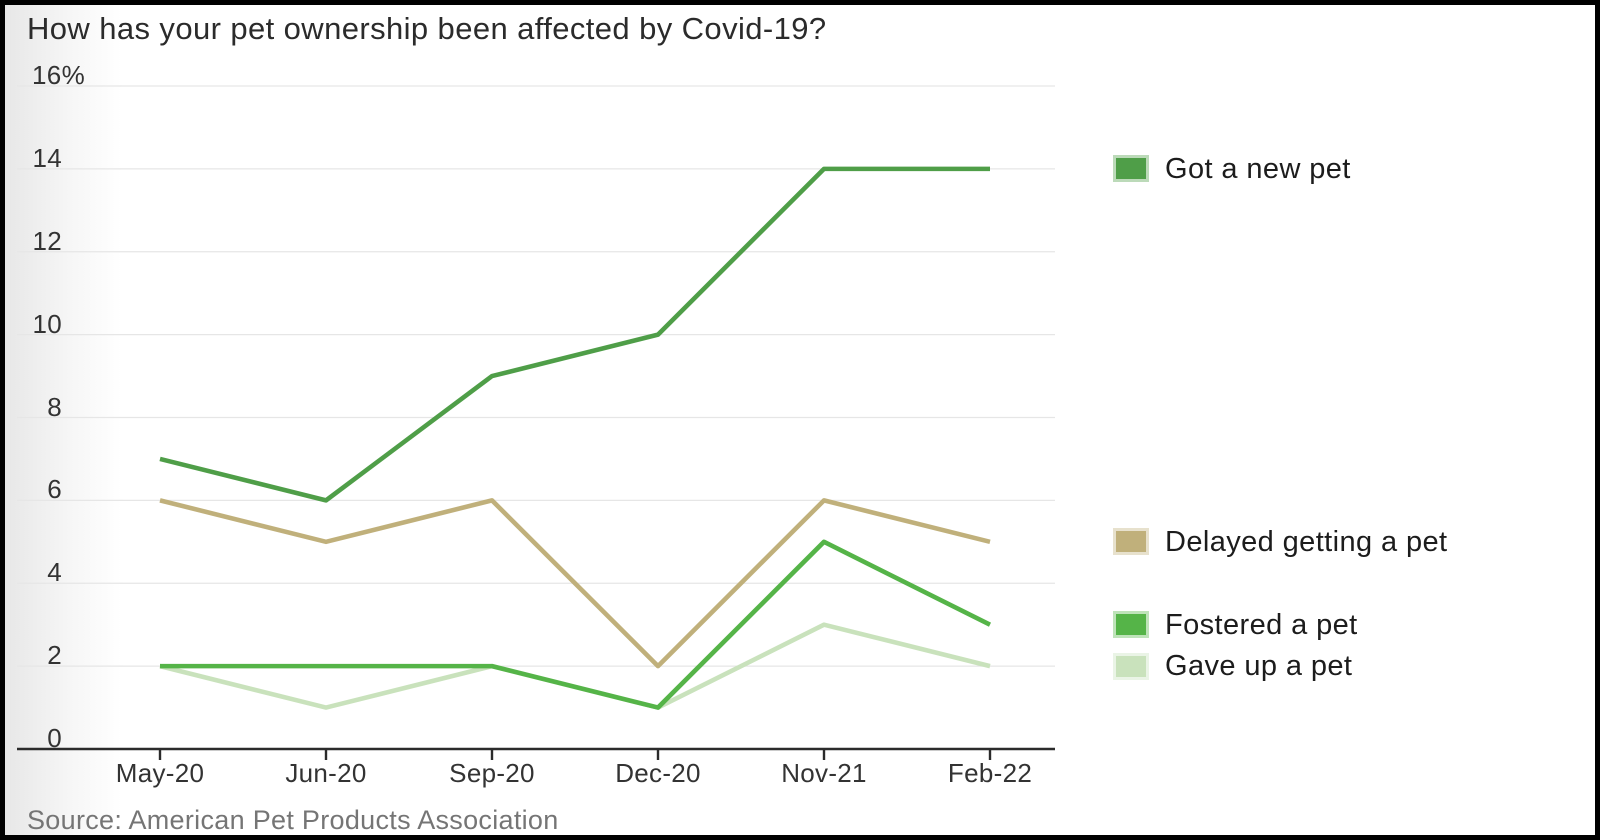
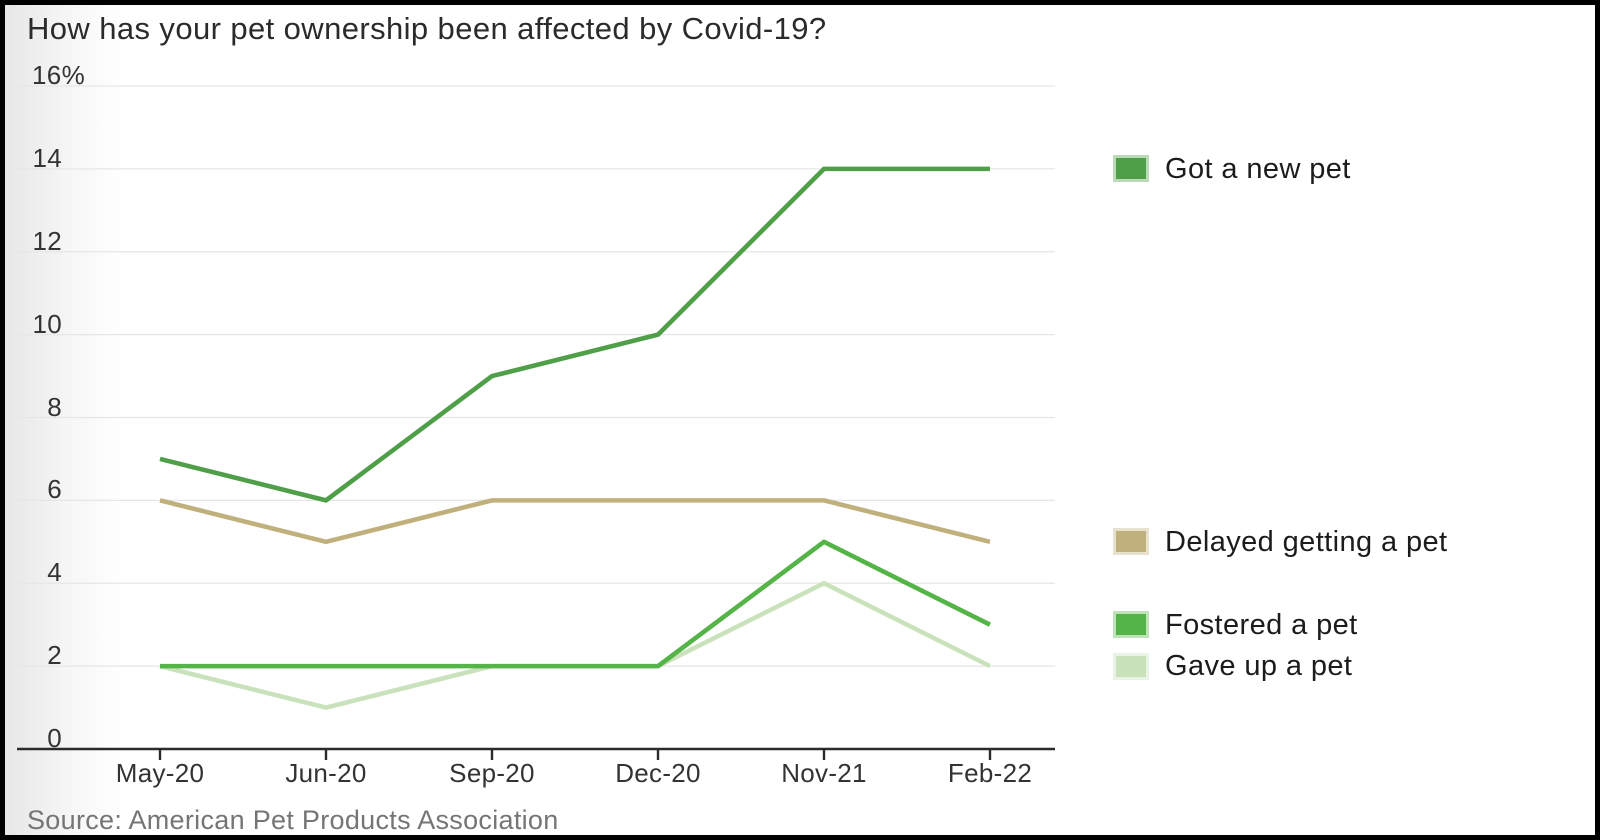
Delayed getting a pet/Dec-20: 2 -> 6
Fostered a pet/Dec-20: 1 -> 2
Gave up a pet/Dec-20: 1 -> 2
Gave up a pet/Nov-21: 3 -> 4
